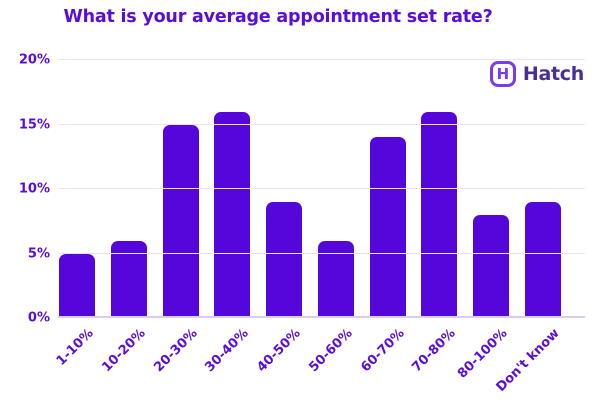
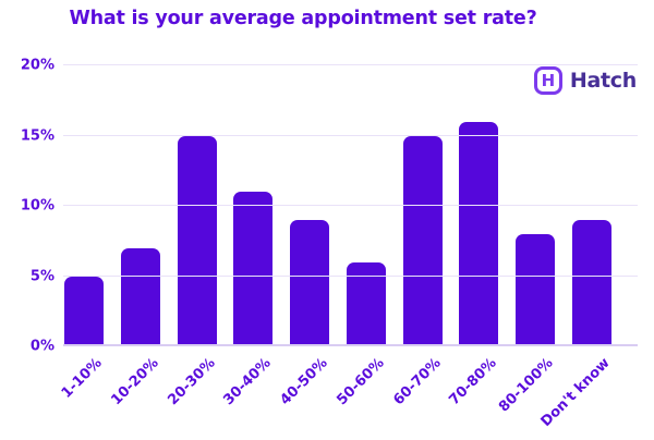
10-20%: 6% -> 7%
30-40%: 16% -> 11%
60-70%: 14% -> 15%
